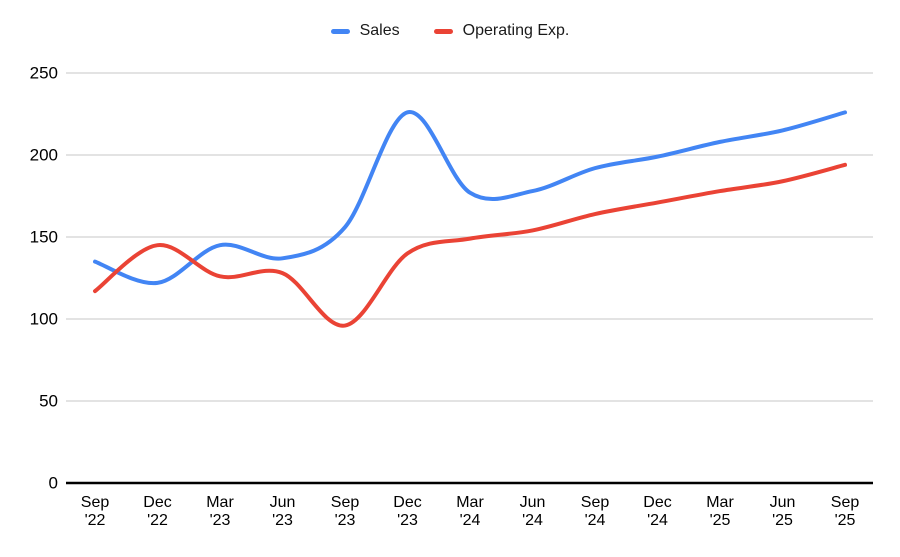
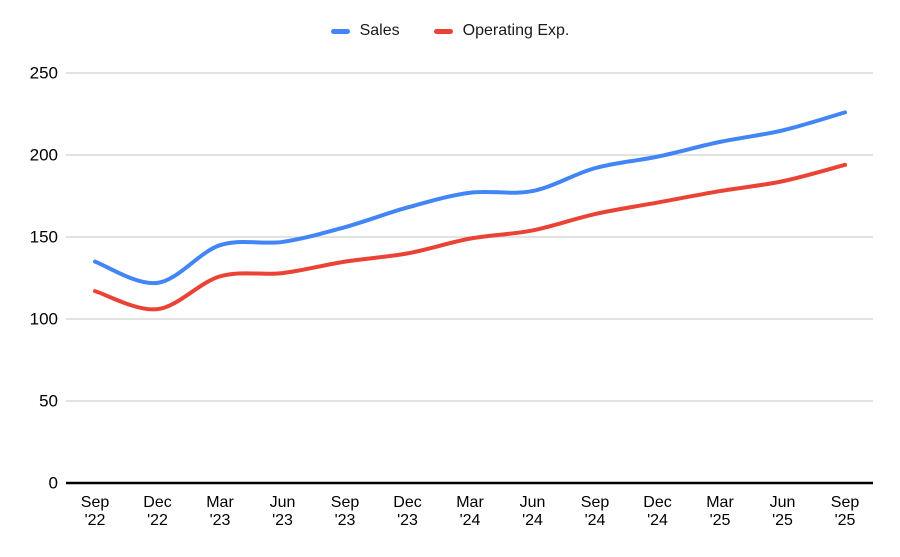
Operating Exp./Dec '22: 145 -> 106
Sales/Jun '23: 137 -> 147
Operating Exp./Sep '23: 96 -> 135
Sales/Dec '23: 226 -> 168
